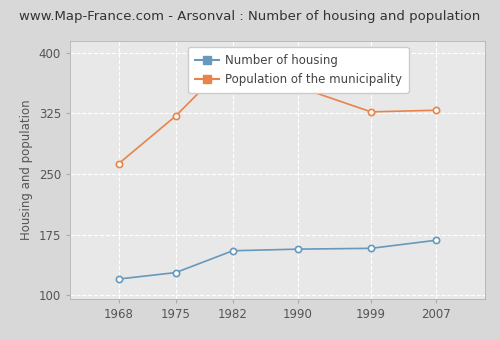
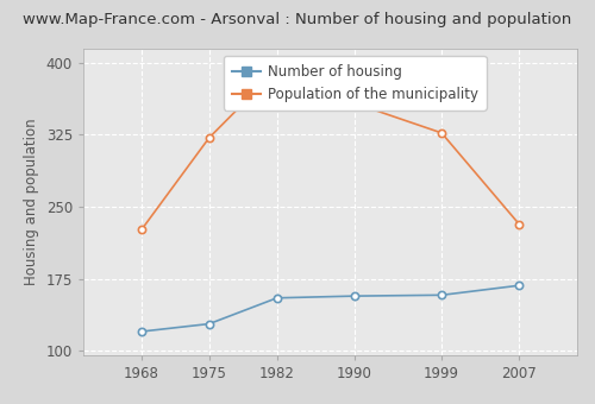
Population of the municipality/1968: 263 -> 226
Population of the municipality/2007: 329 -> 232
